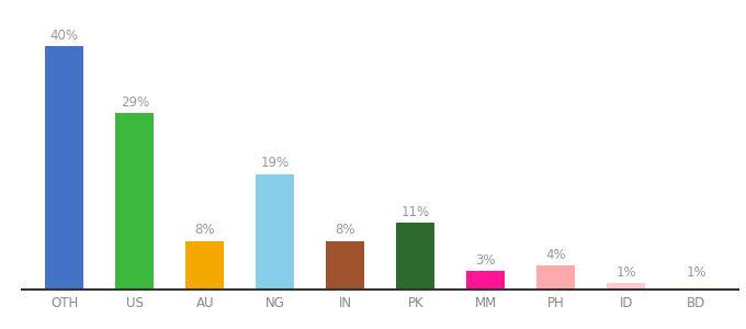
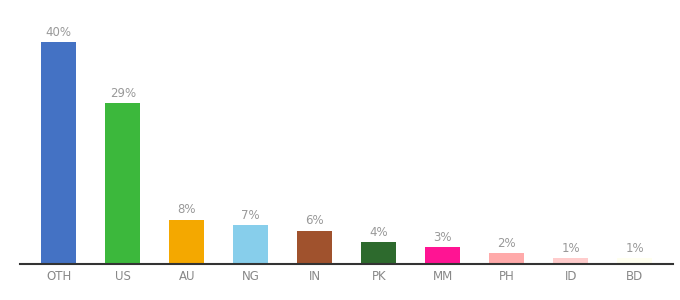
NG: 19% -> 7%
IN: 8% -> 6%
PK: 11% -> 4%
PH: 4% -> 2%
